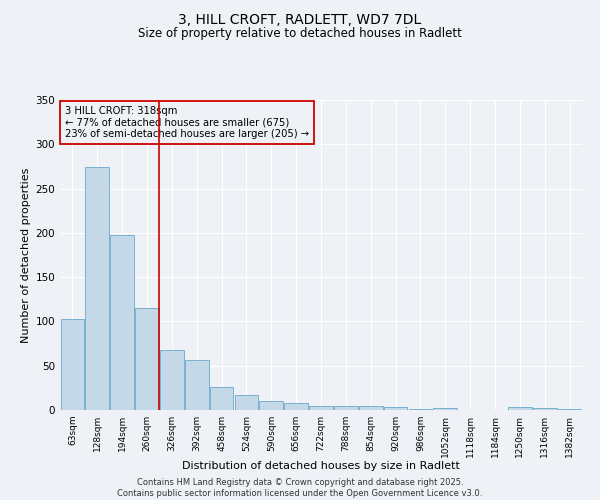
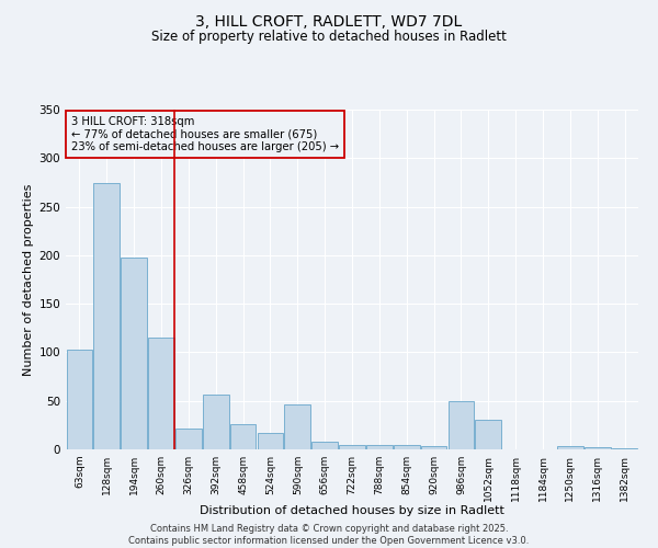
326sqm: 68 -> 22
590sqm: 10 -> 46
986sqm: 1 -> 50
1052sqm: 2 -> 30
